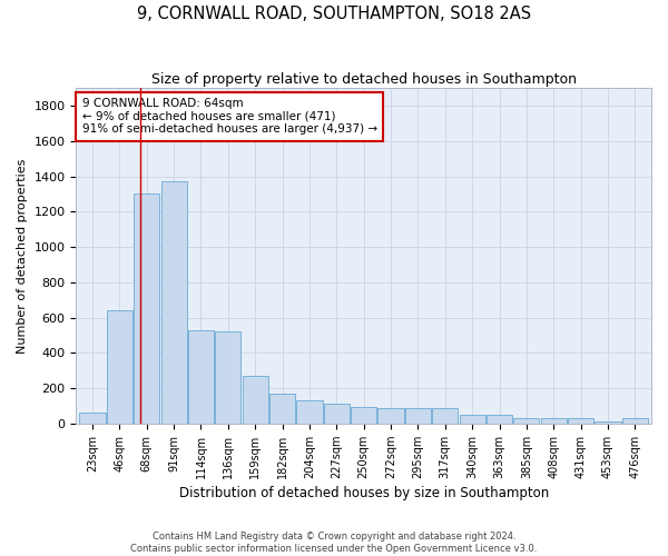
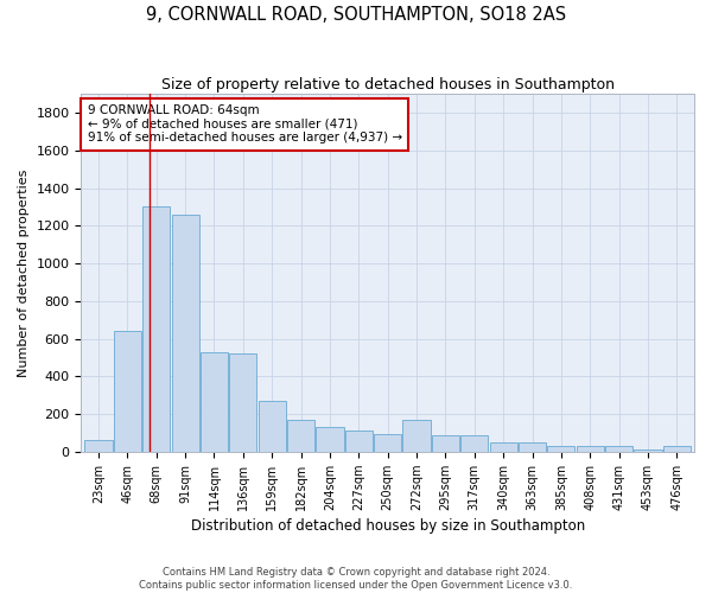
91sqm: 1370 -> 1260
272sqm: 80 -> 170
